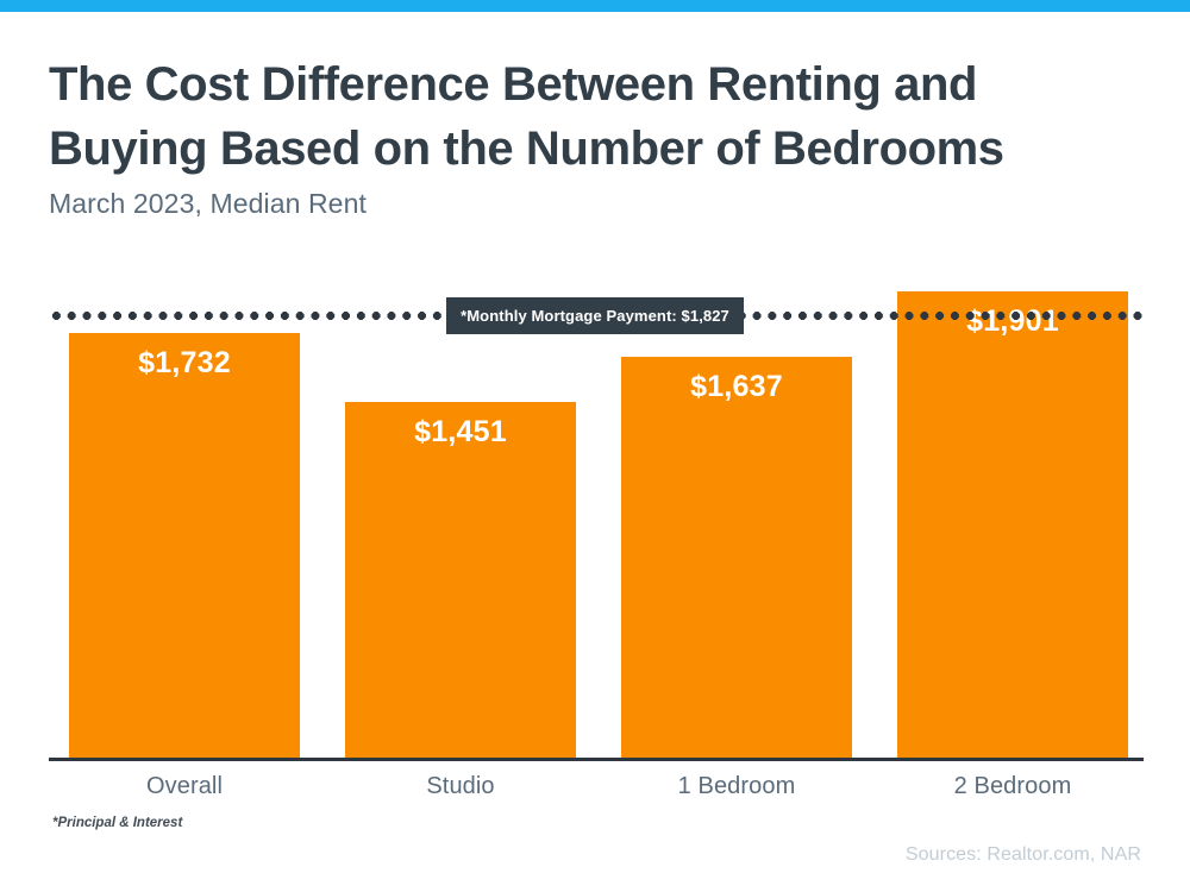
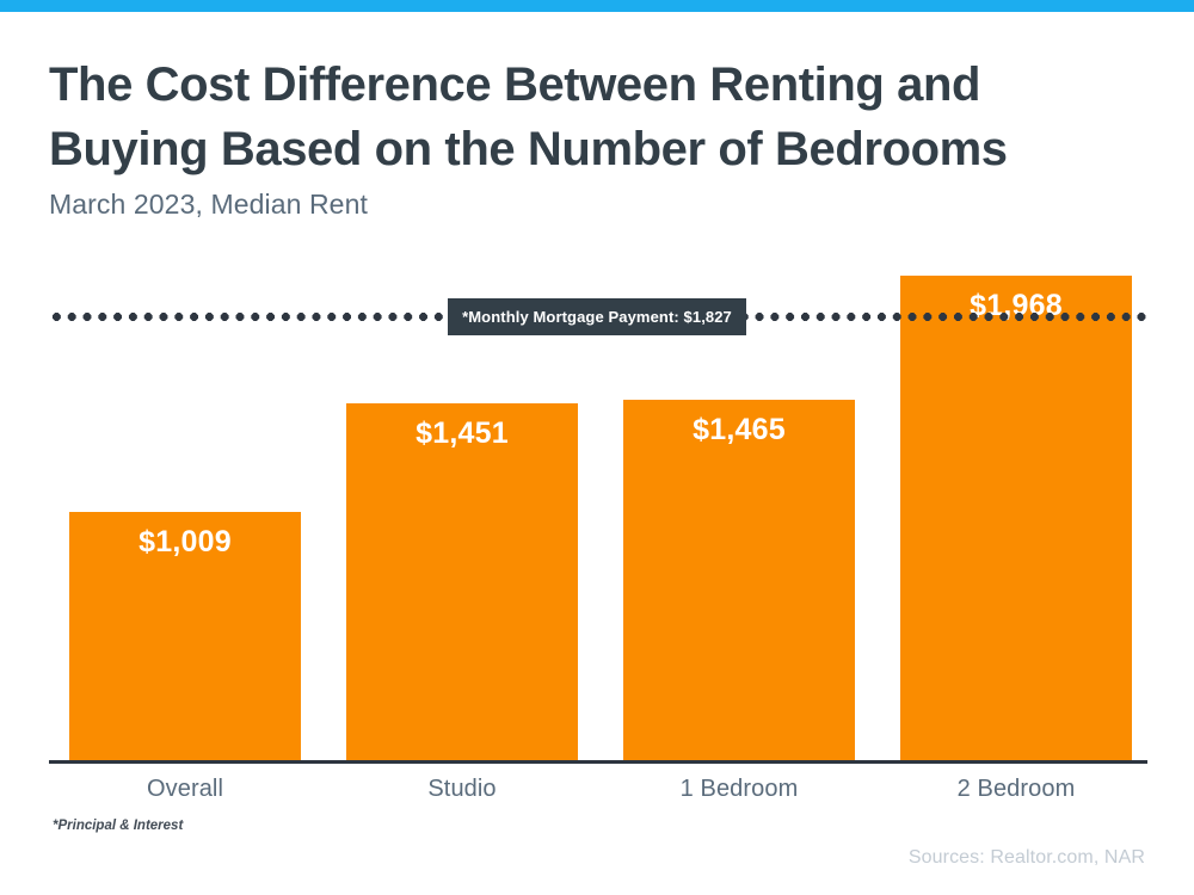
Overall: $1,732 -> $1,009
1 Bedroom: $1,637 -> $1,465
2 Bedroom: $1,901 -> $1,968
